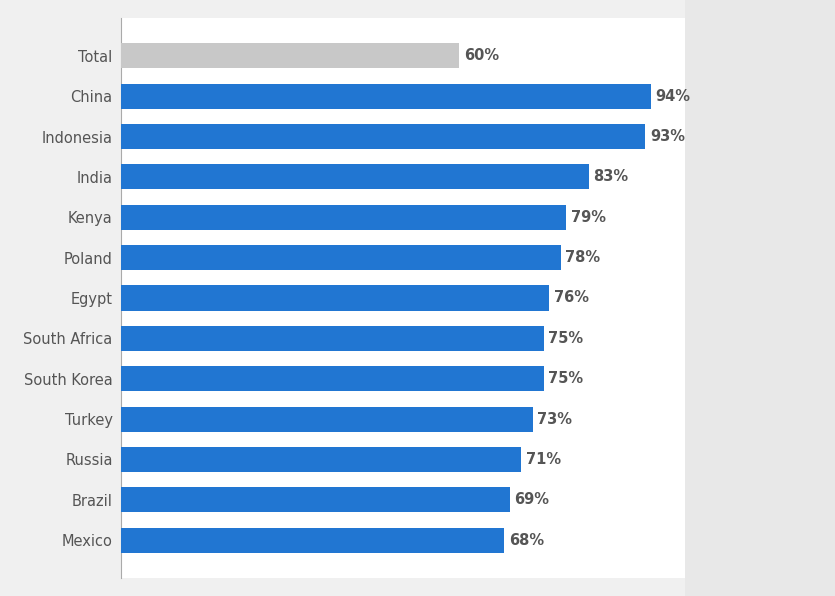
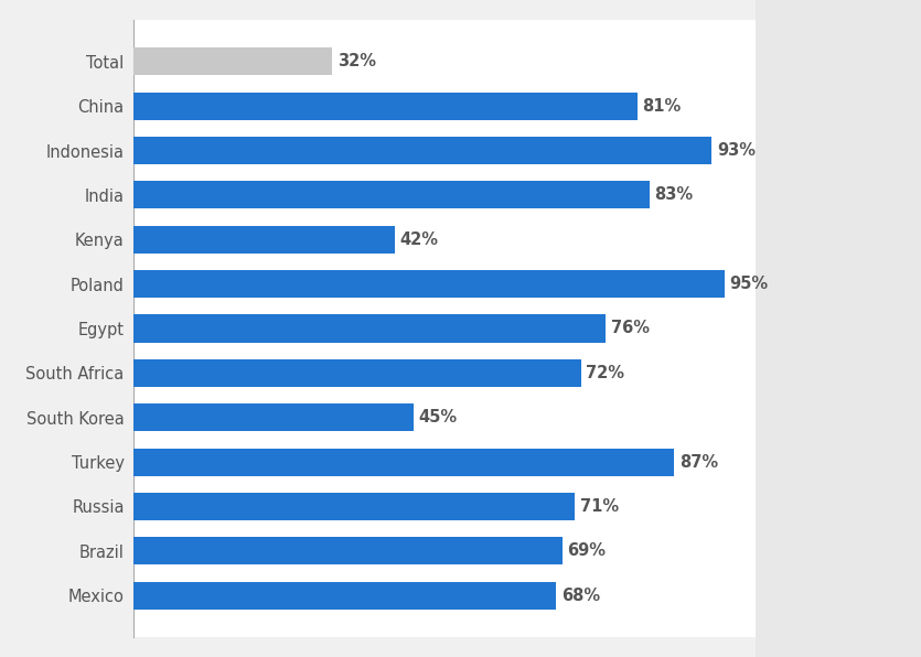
Total: 60% -> 32%
China: 94% -> 81%
Kenya: 79% -> 42%
Poland: 78% -> 95%
South Africa: 75% -> 72%
South Korea: 75% -> 45%
Turkey: 73% -> 87%
